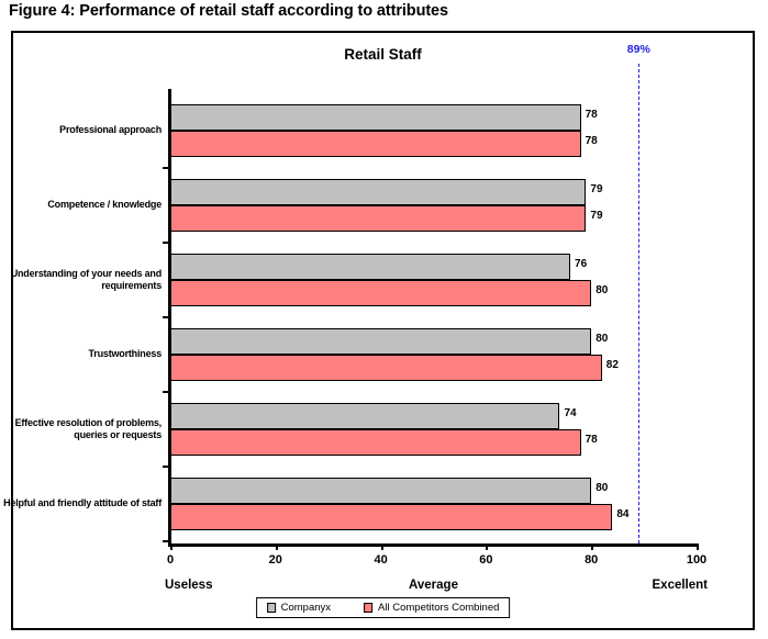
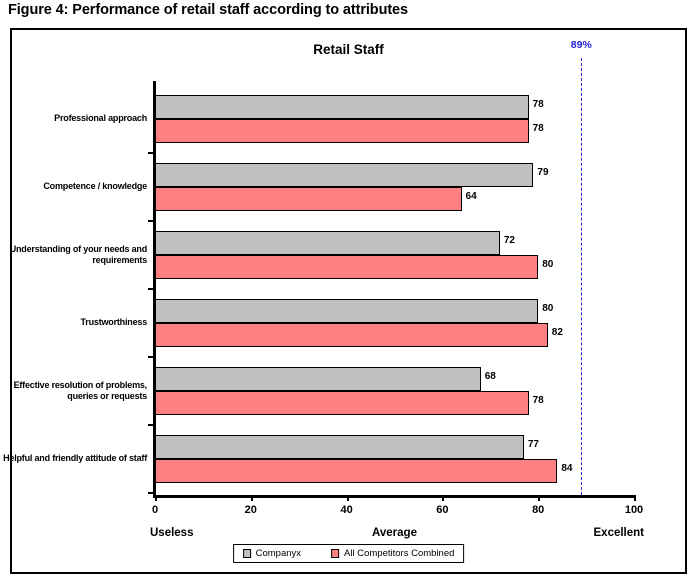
All Competitors Combined/Competence / knowledge: 79 -> 64
Companyx/Understanding of your needs and requirements: 76 -> 72
Companyx/Effective resolution of problems, queries or requests: 74 -> 68
Companyx/Helpful and friendly attitude of staff: 80 -> 77
